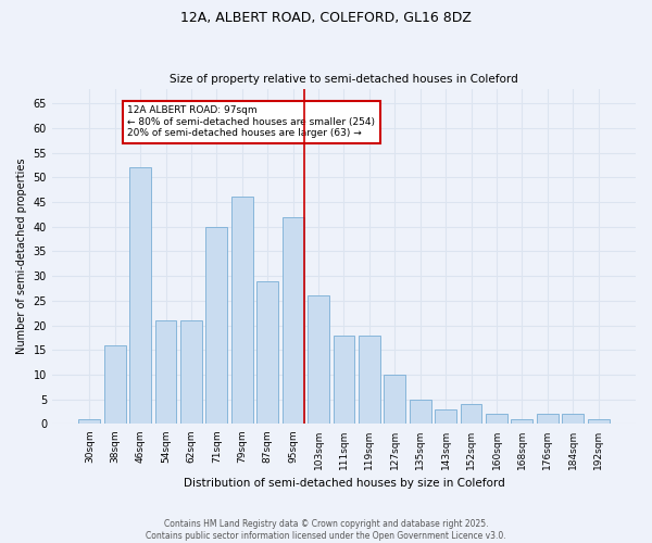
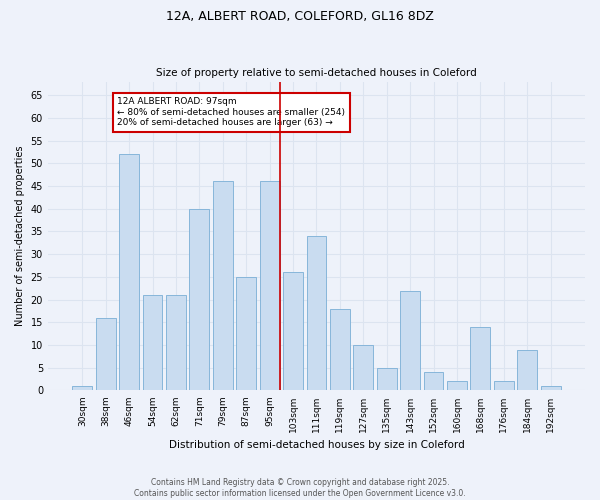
87sqm: 29 -> 25
95sqm: 42 -> 46
111sqm: 18 -> 34
143sqm: 3 -> 22
168sqm: 1 -> 14
184sqm: 2 -> 9
